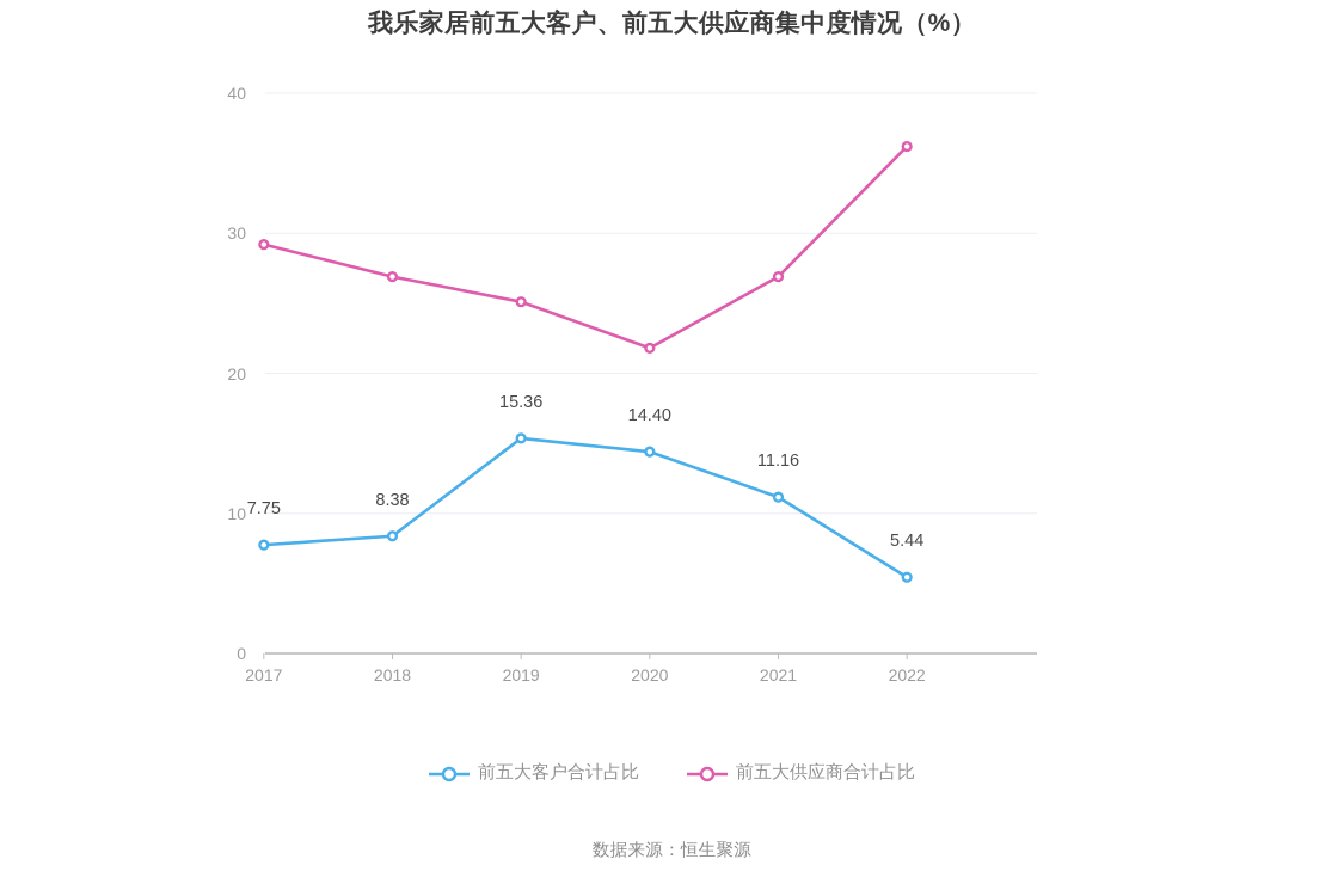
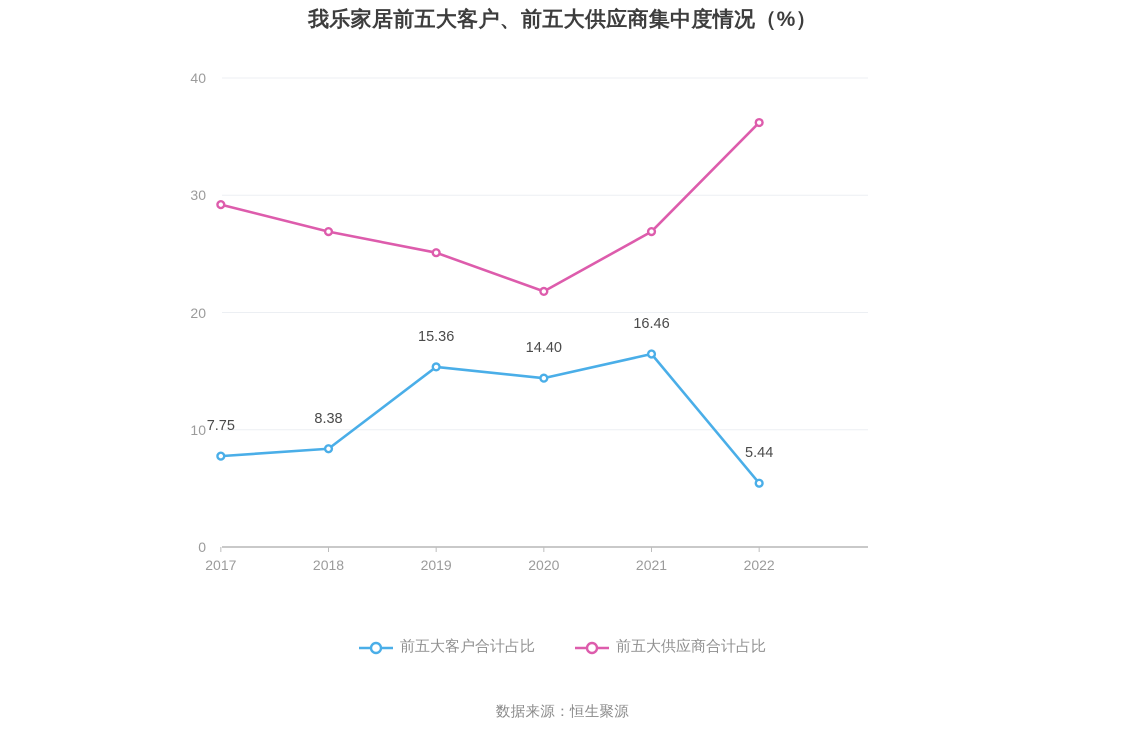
前五大客户合计占比/2021: 11.16 -> 16.46
